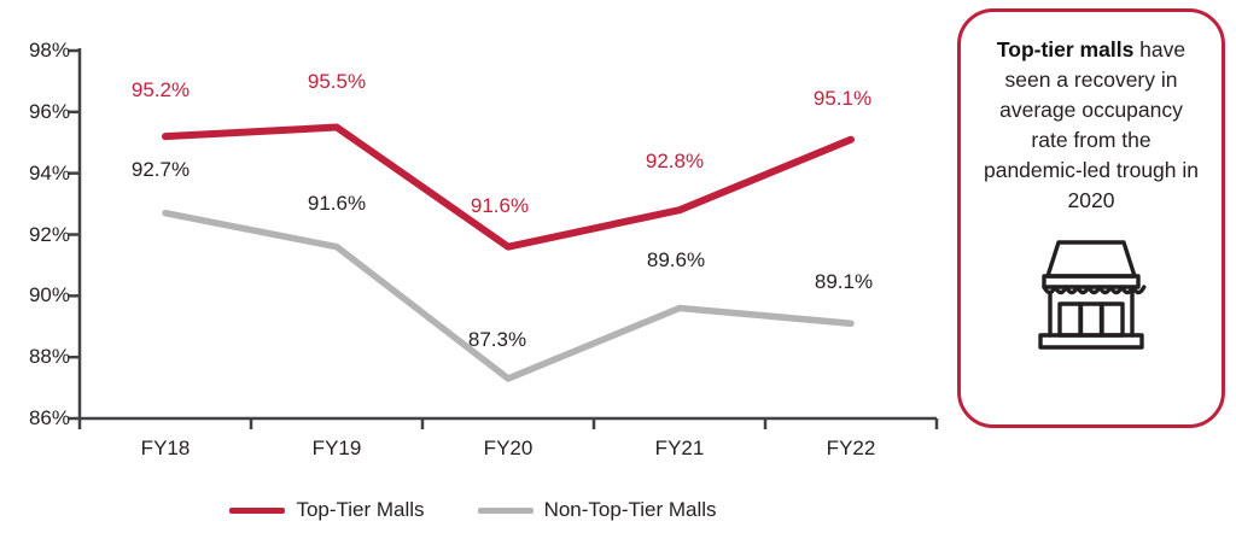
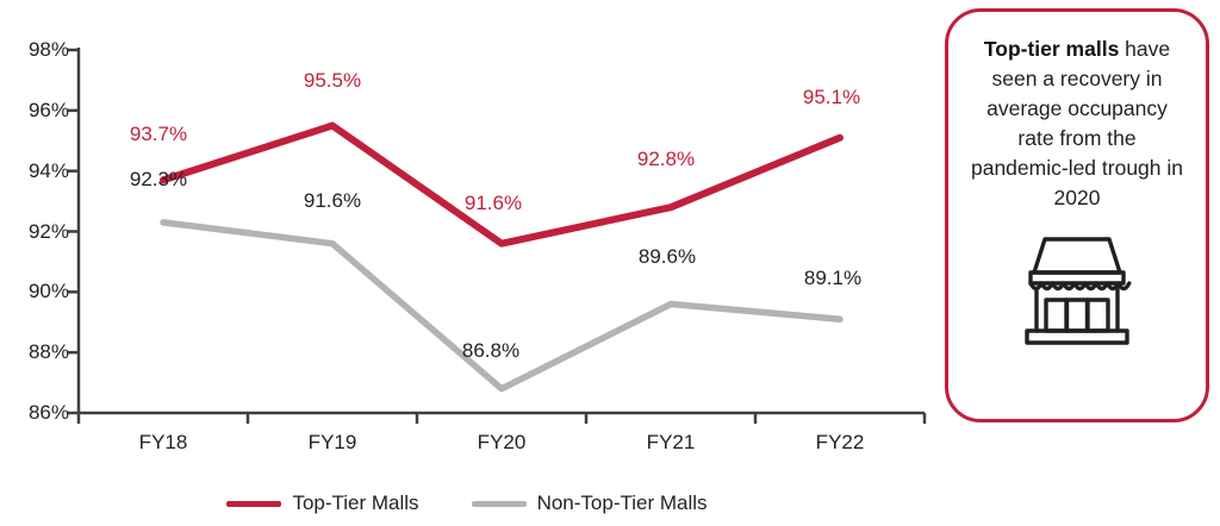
Top-Tier Malls/FY18: 95.2% -> 93.7%
Non-Top-Tier Malls/FY18: 92.7% -> 92.3%
Non-Top-Tier Malls/FY20: 87.3% -> 86.8%
